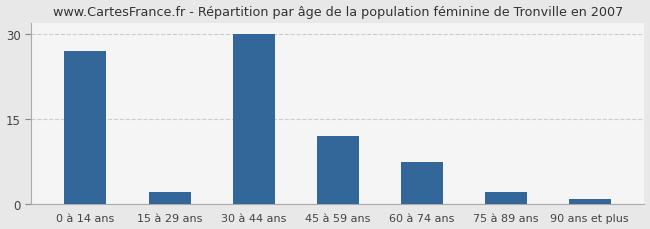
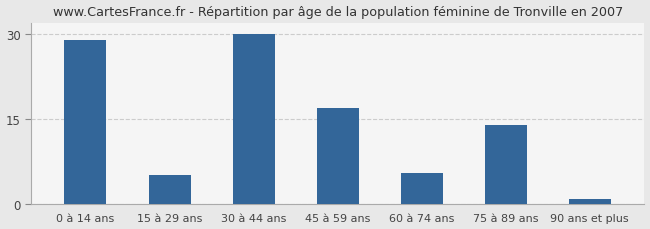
0 à 14 ans: 27.0 -> 29.0
15 à 29 ans: 2.0 -> 5.0
45 à 59 ans: 12.0 -> 17.0
60 à 74 ans: 7.4 -> 5.5
75 à 89 ans: 2.0 -> 14.0
